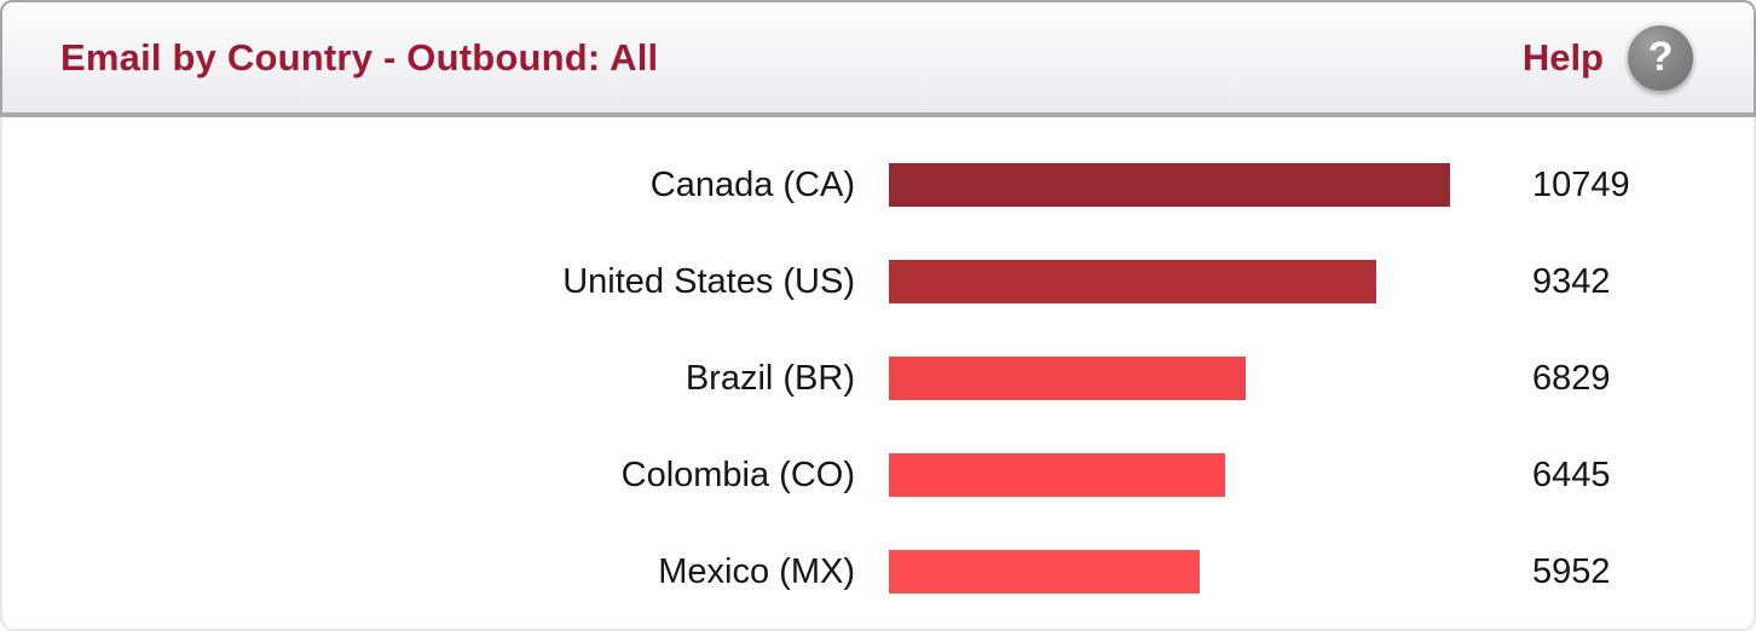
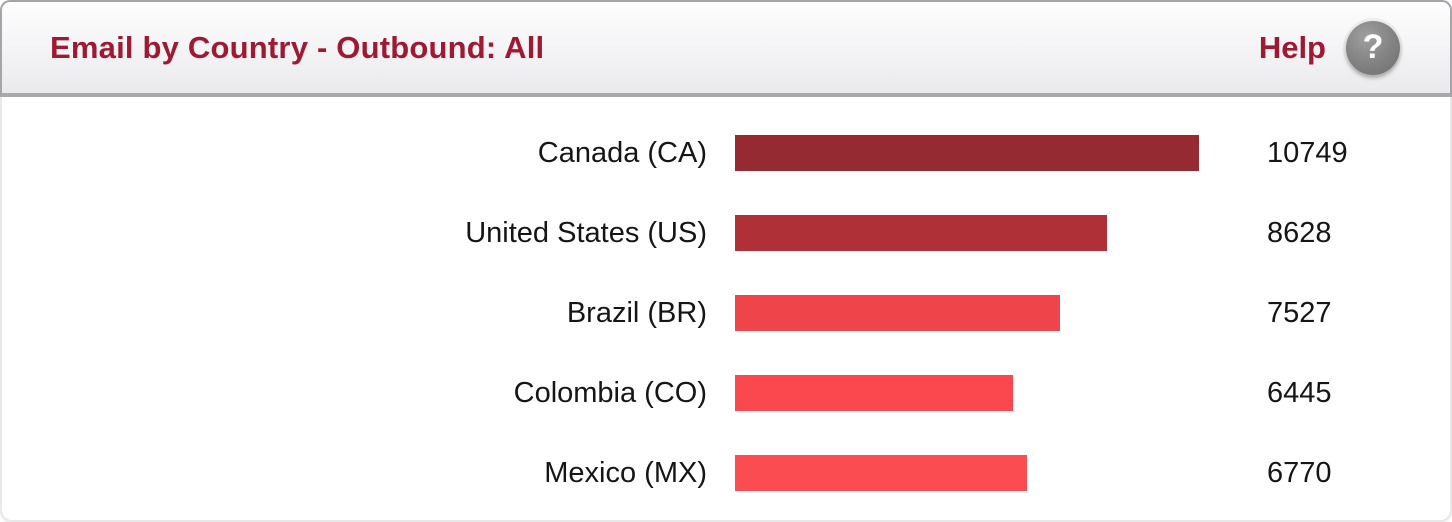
United States (US): 9342 -> 8628
Brazil (BR): 6829 -> 7527
Mexico (MX): 5952 -> 6770
